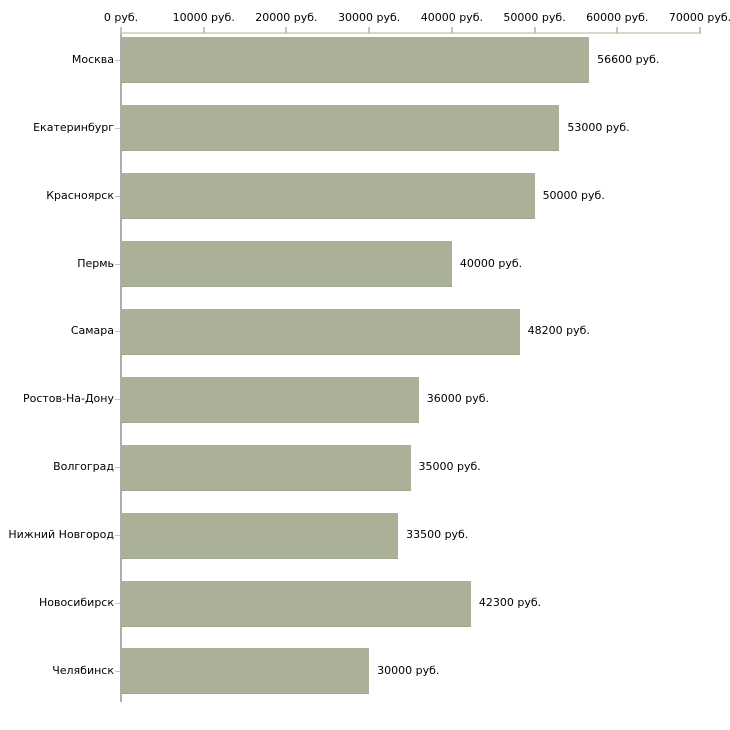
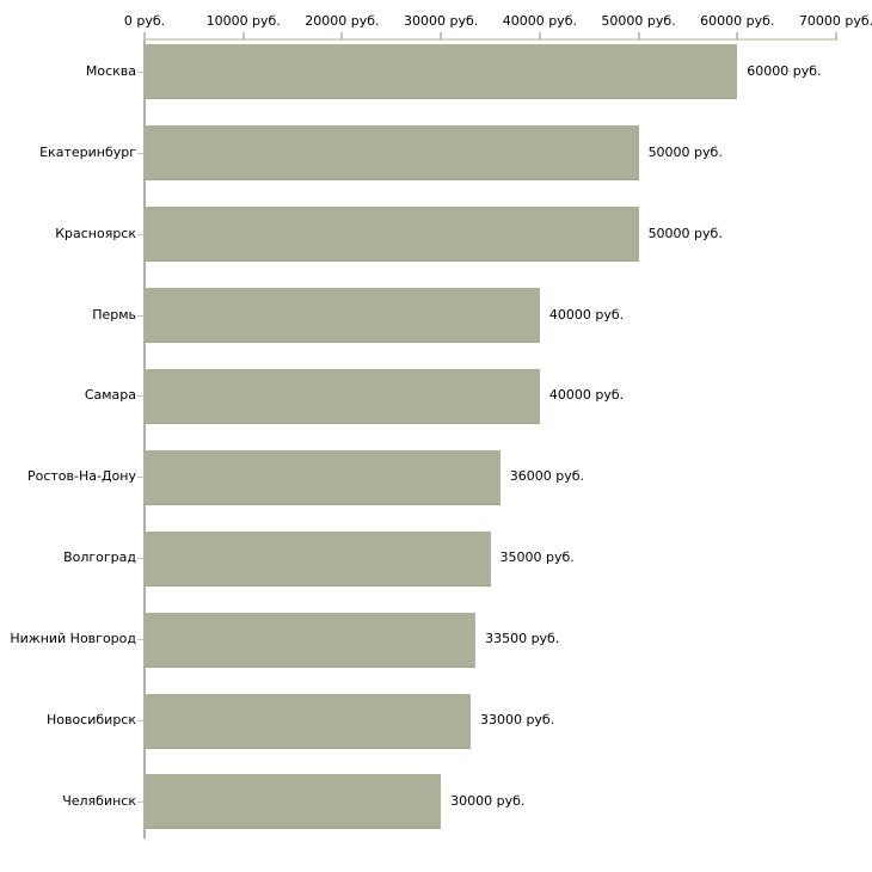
Москва: 56600 -> 60000
Екатеринбург: 53000 -> 50000
Самара: 48200 -> 40000
Новосибирск: 42300 -> 33000
